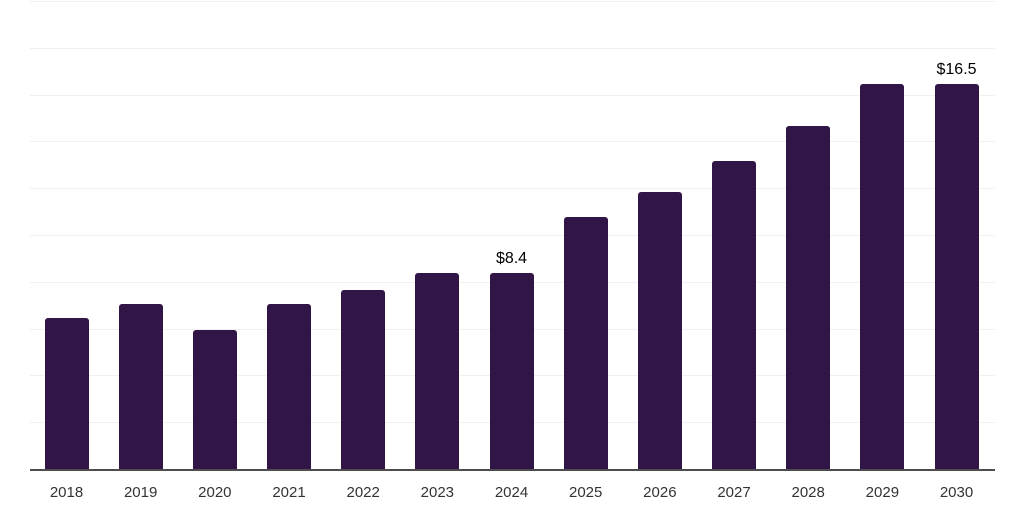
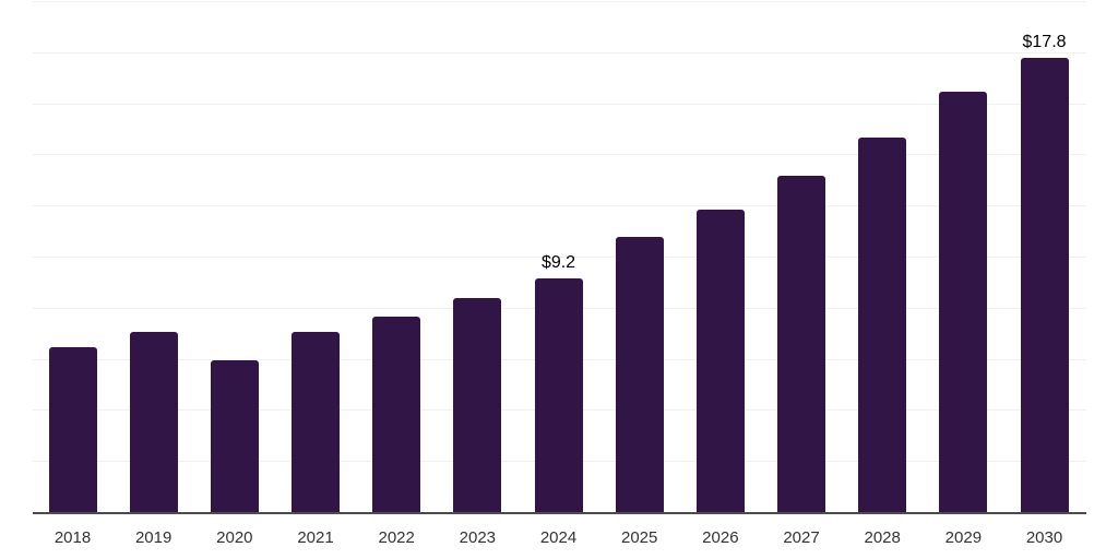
2024: $8.4 -> $9.2
2030: $16.5 -> $17.8
